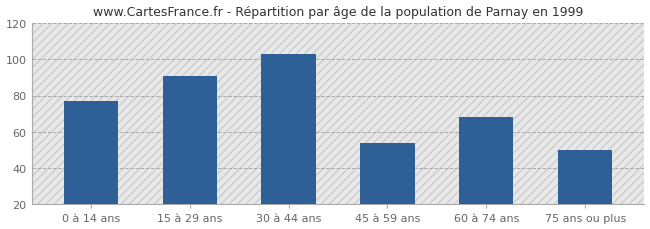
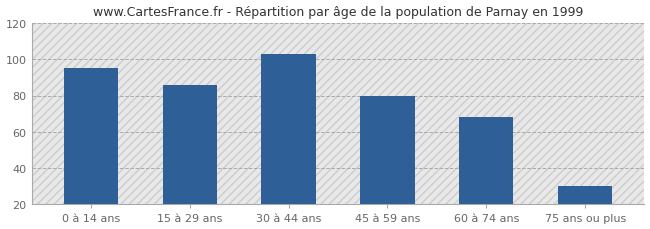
0 à 14 ans: 77 -> 95
15 à 29 ans: 91 -> 86
45 à 59 ans: 54 -> 80
75 ans ou plus: 50 -> 30
